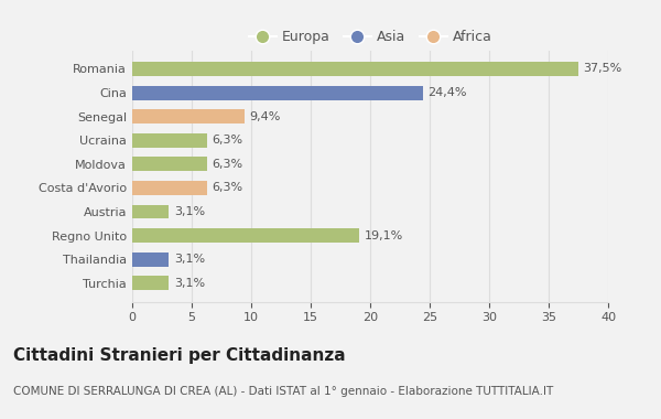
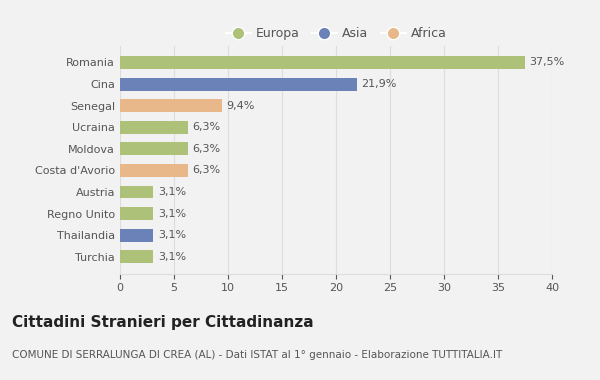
Cina: 24,4% -> 21,9%
Regno Unito: 19,1% -> 3,1%
